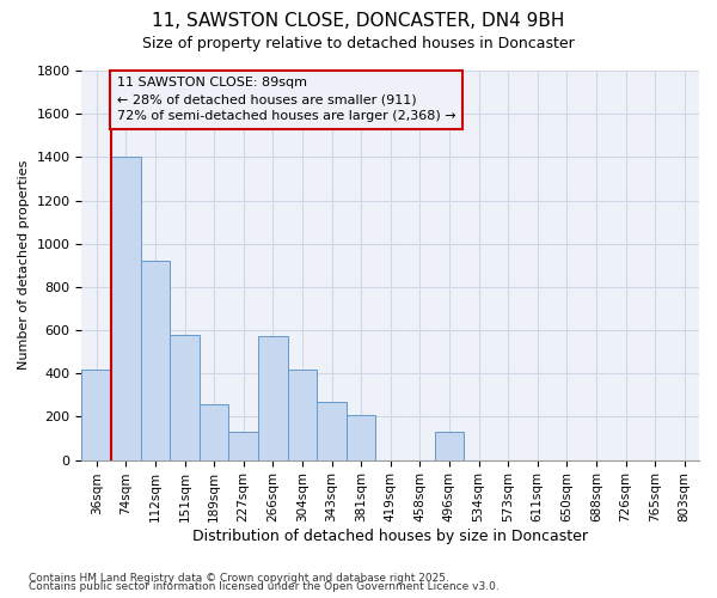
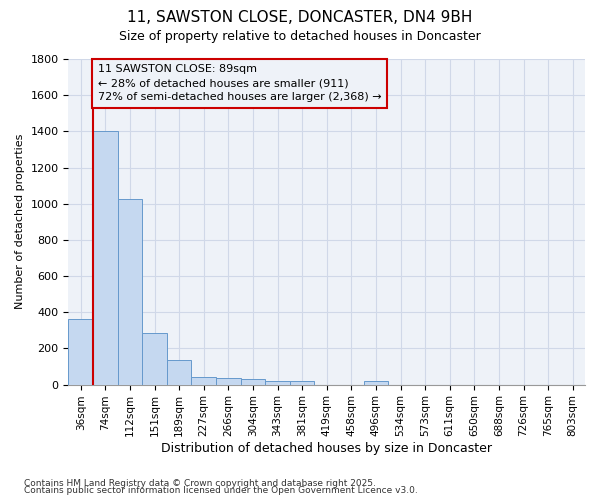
36sqm: 420 -> 360
112sqm: 920 -> 1020
151sqm: 580 -> 280
189sqm: 260 -> 140
227sqm: 130 -> 40
266sqm: 570 -> 40
304sqm: 420 -> 30
343sqm: 270 -> 20
381sqm: 210 -> 20
496sqm: 130 -> 20
